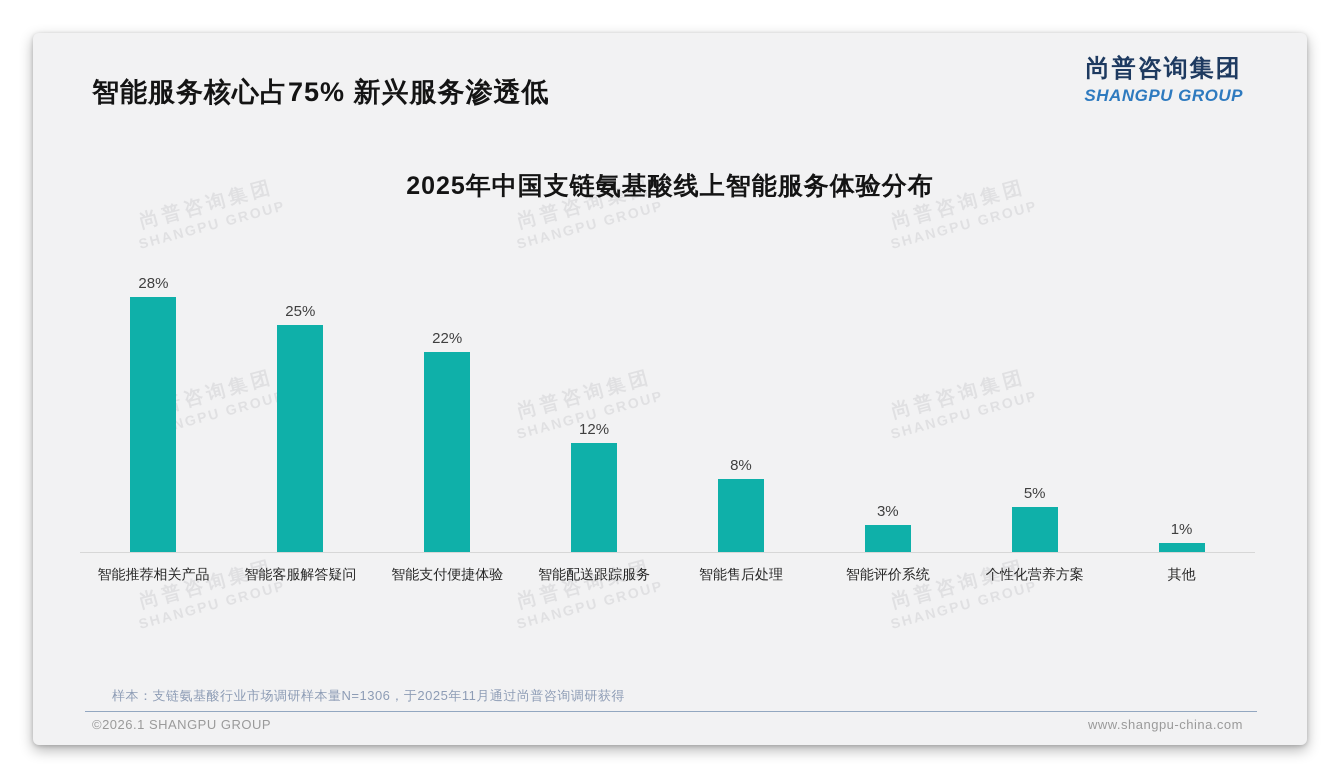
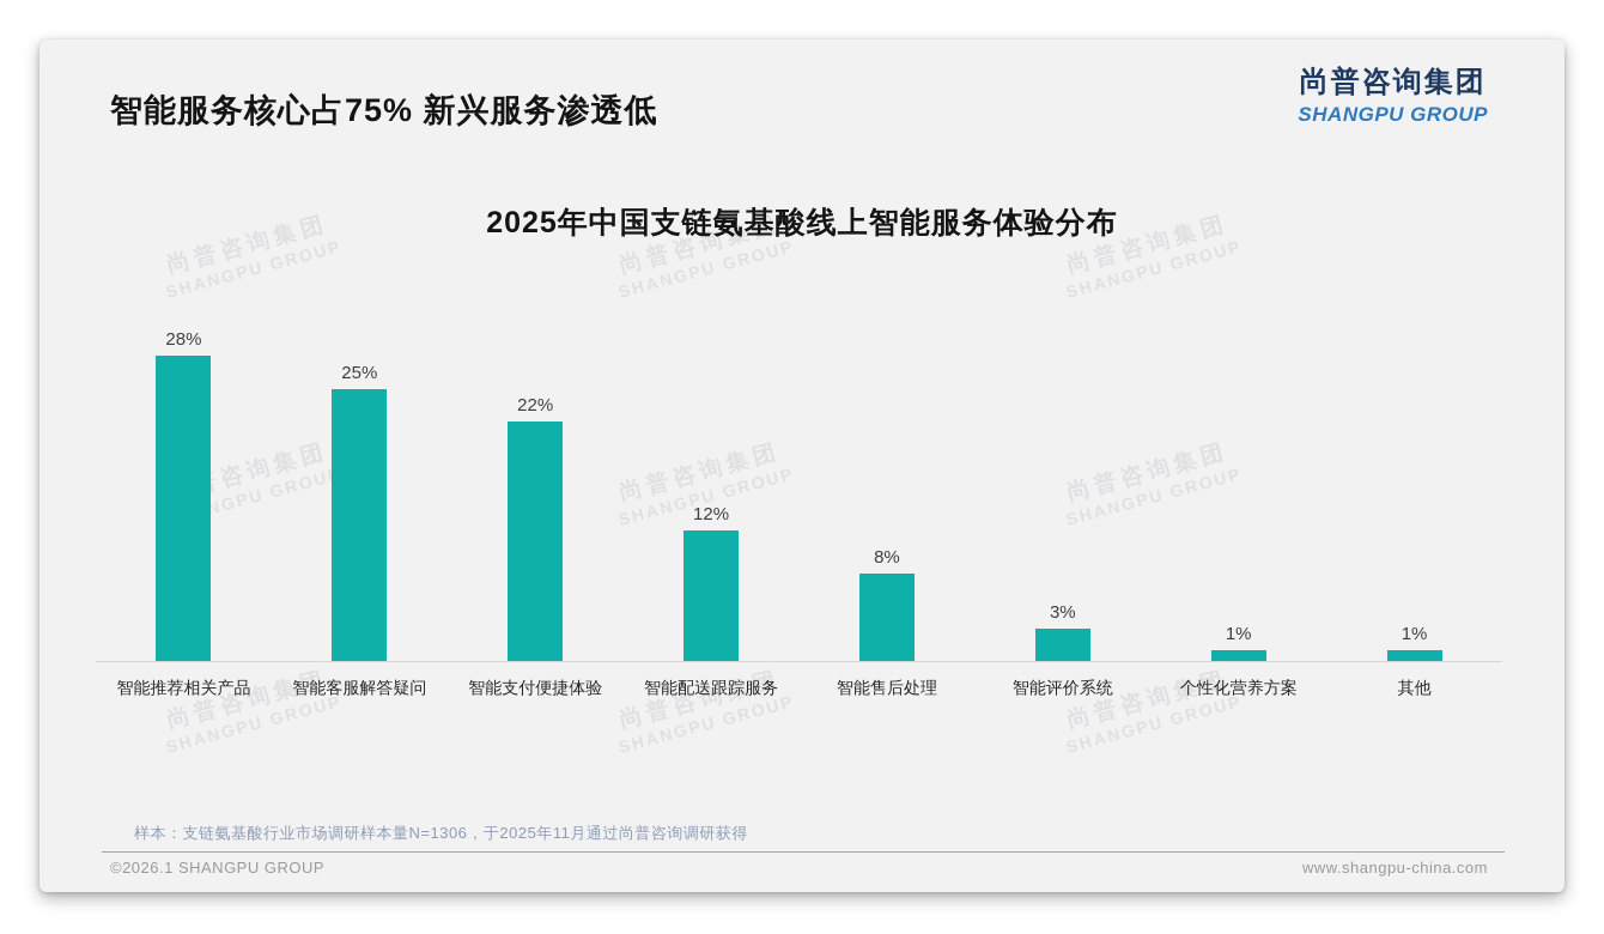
个性化营养方案: 5% -> 1%
